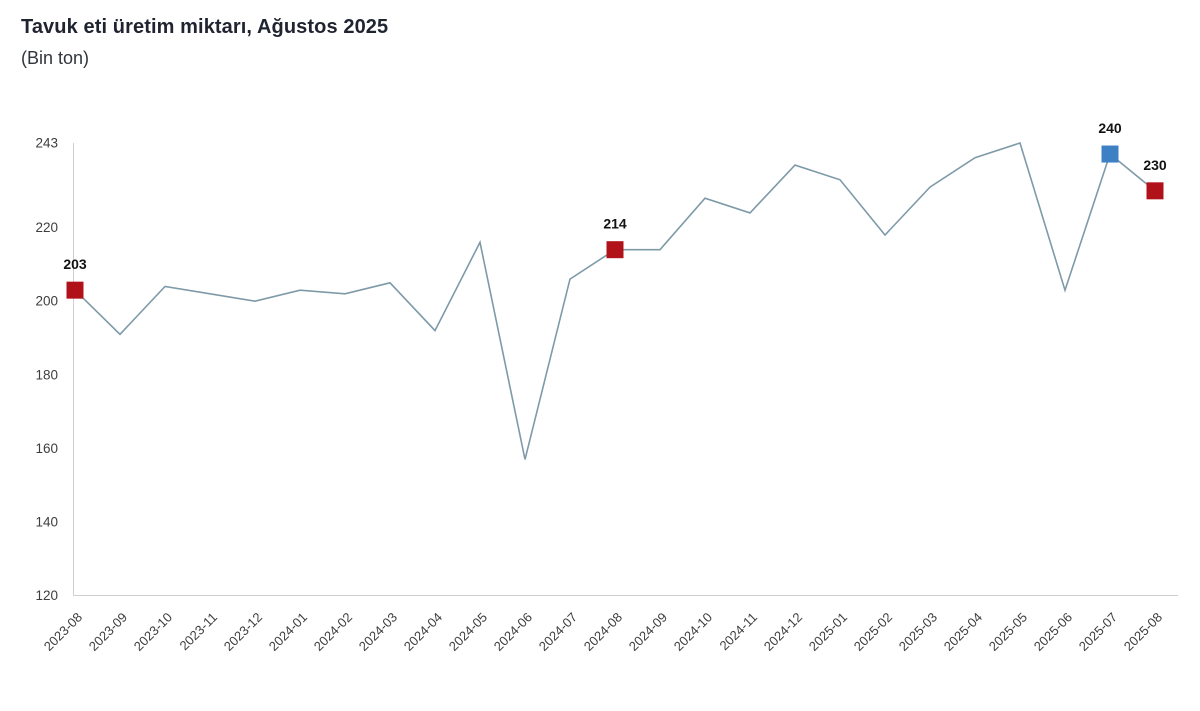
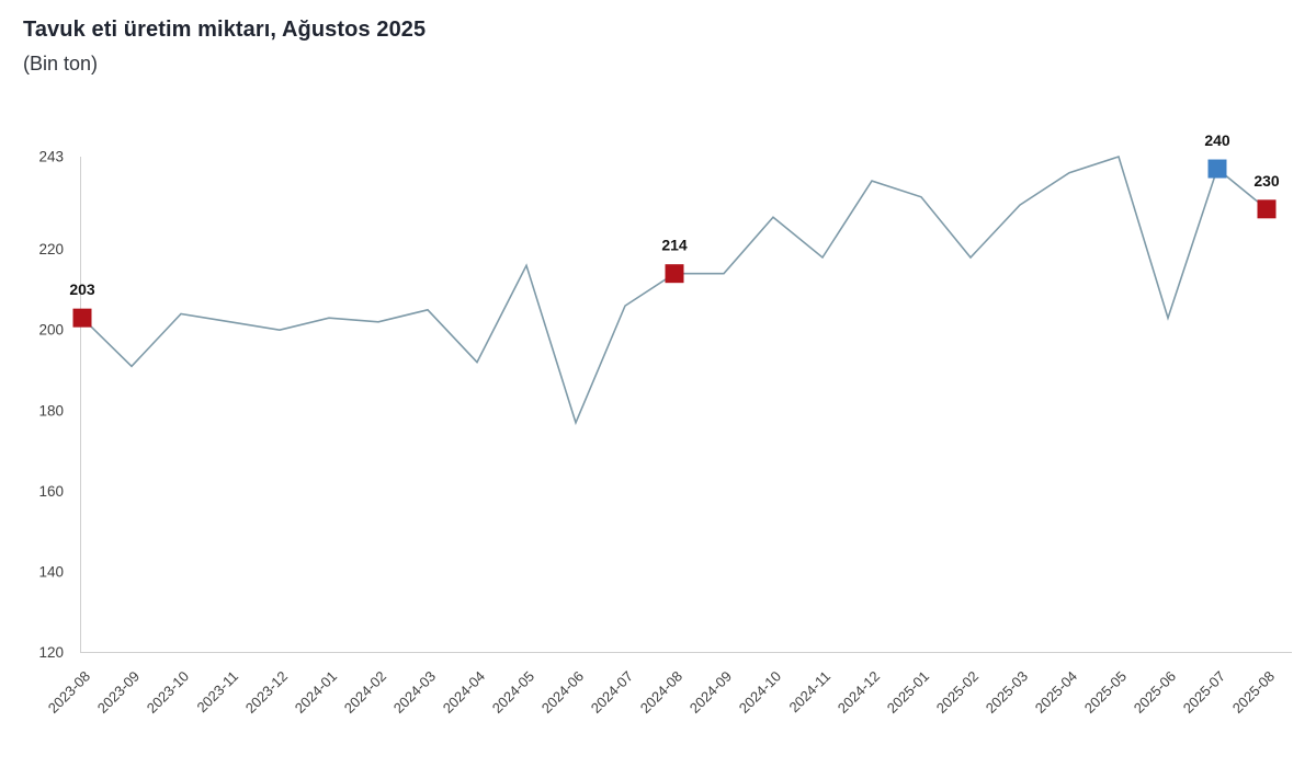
2024-06: 157 -> 177
2024-11: 224 -> 218
